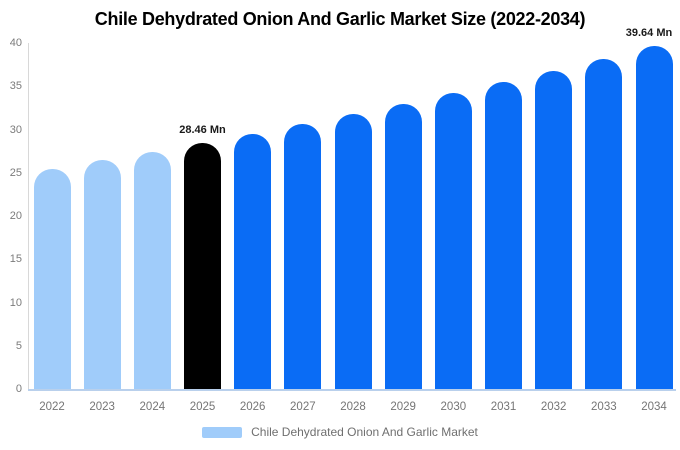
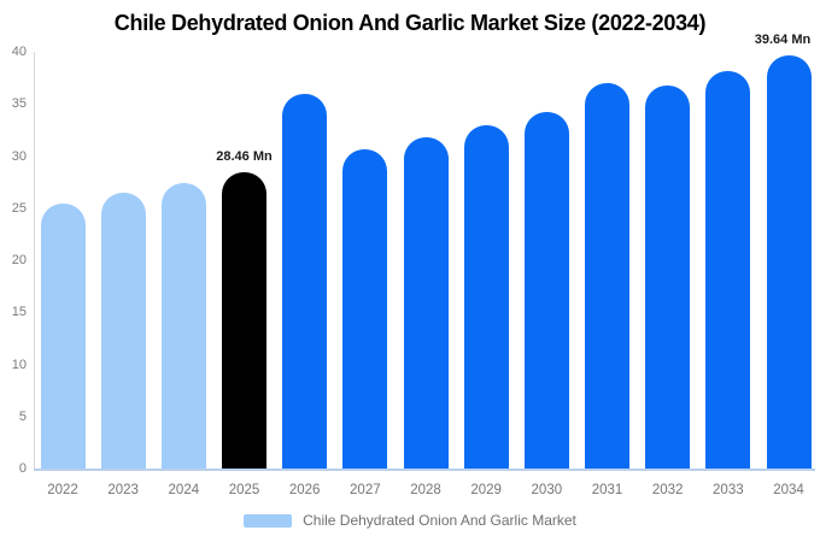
2026: 30 -> 36
2031: 35 -> 37
